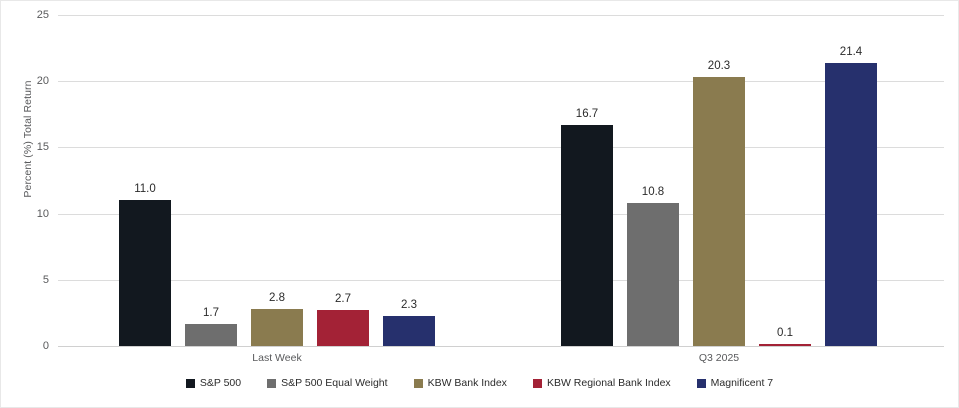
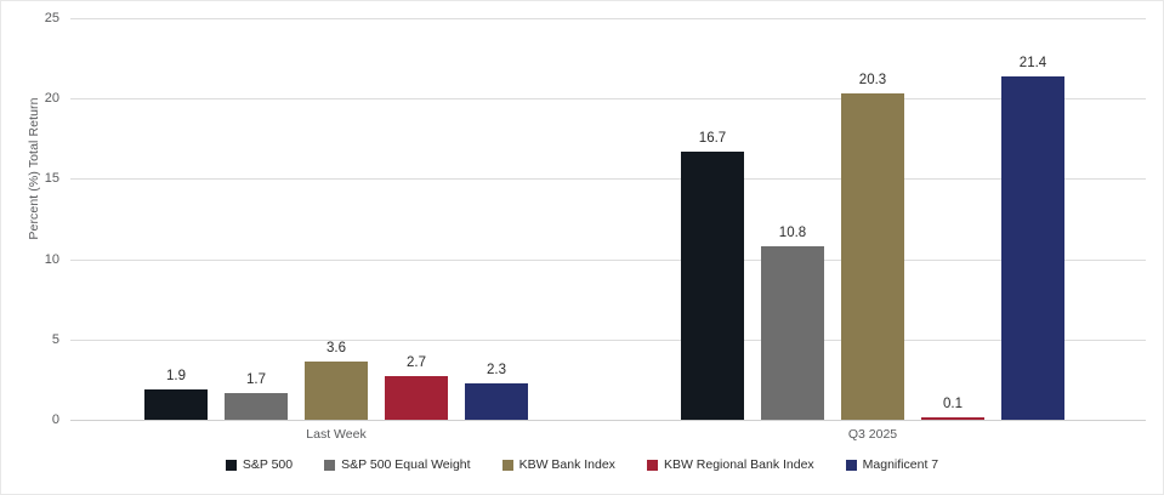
S&P 500/Last Week: 11.0 -> 1.9
KBW Bank Index/Last Week: 2.8 -> 3.6
